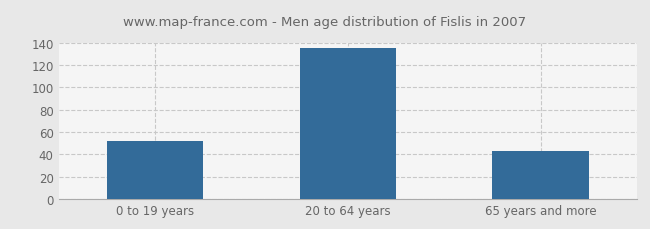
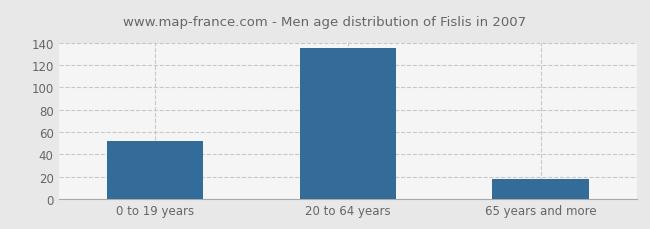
65 years and more: 43 -> 18
